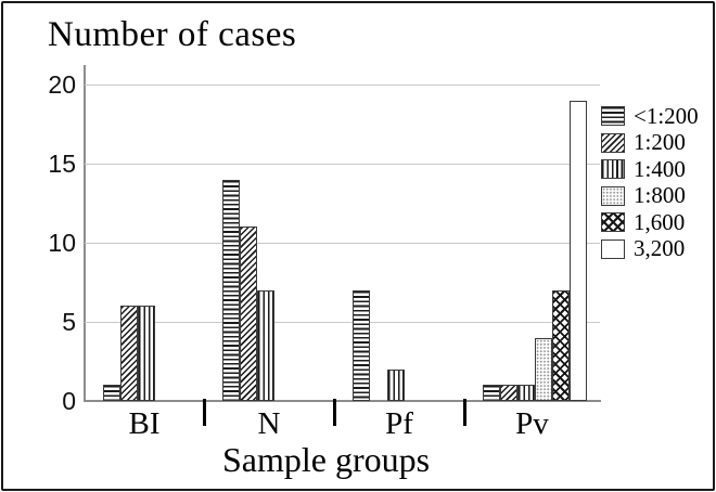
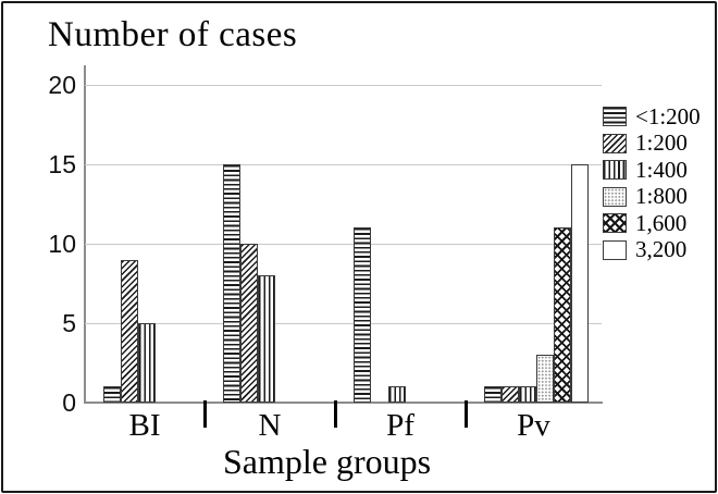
1:200/BI: 6 -> 9
1:400/BI: 6 -> 5
<1:200/N: 14 -> 15
1:200/N: 11 -> 10
1:400/N: 7 -> 8
<1:200/Pf: 7 -> 11
1:400/Pf: 2 -> 1
1:800/Pv: 4 -> 3
1,600/Pv: 7 -> 11
3,200/Pv: 19 -> 15
